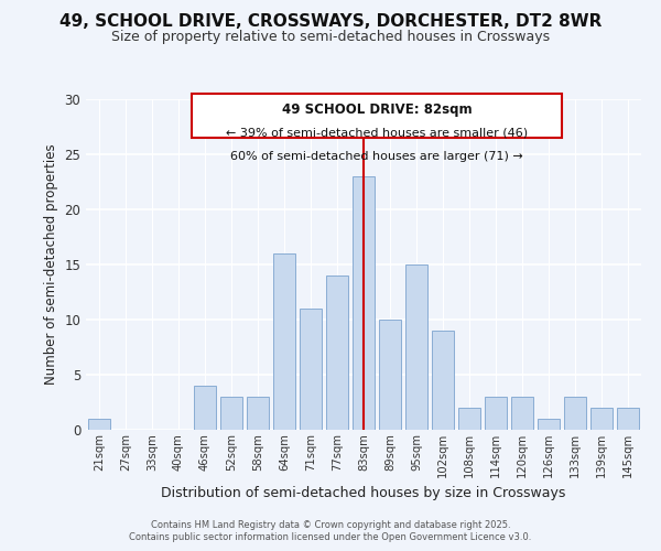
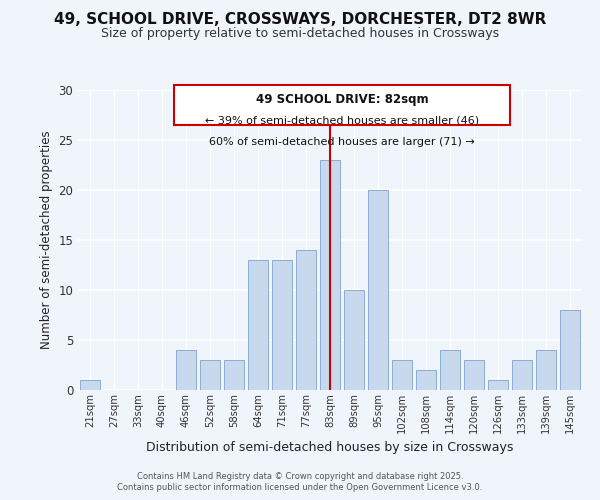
64sqm: 16 -> 13
71sqm: 11 -> 13
95sqm: 15 -> 20
102sqm: 9 -> 3
114sqm: 3 -> 4
139sqm: 2 -> 4
145sqm: 2 -> 8
